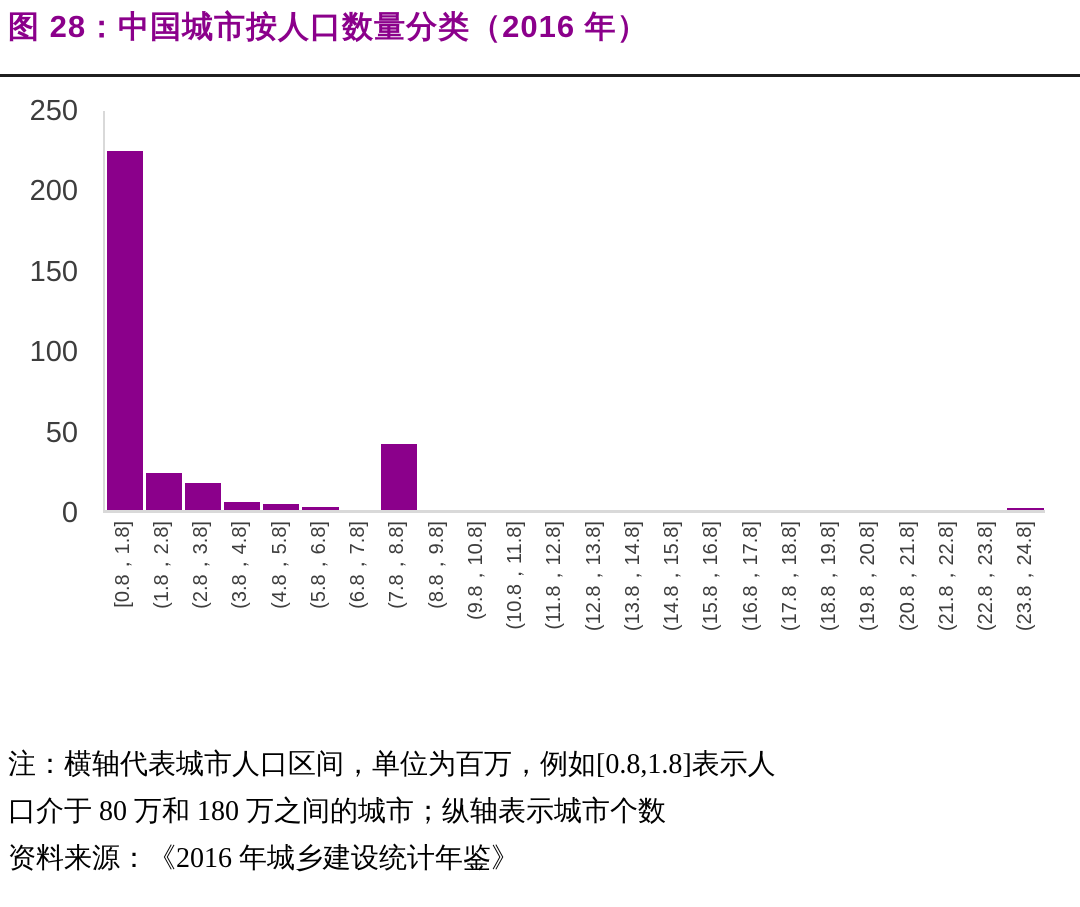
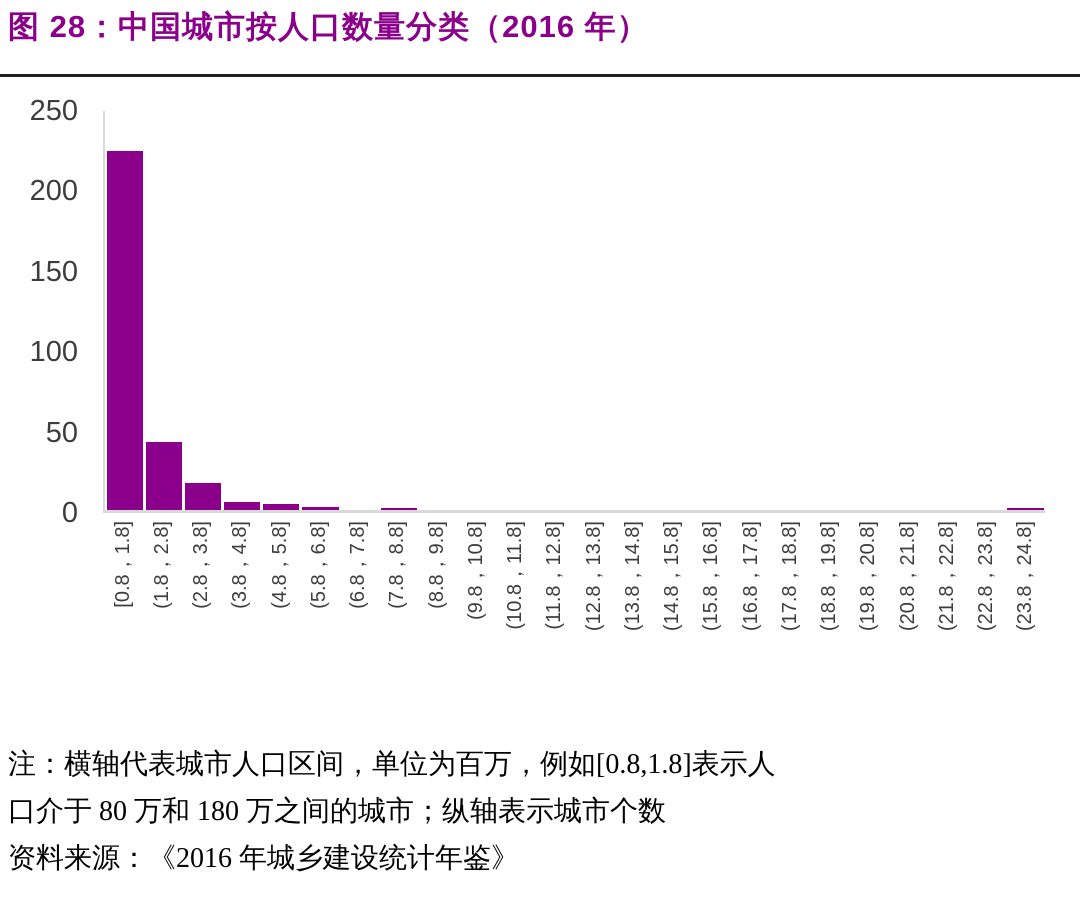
(1.8，2.8]: 23 -> 42
(7.8，8.8]: 41 -> 1
